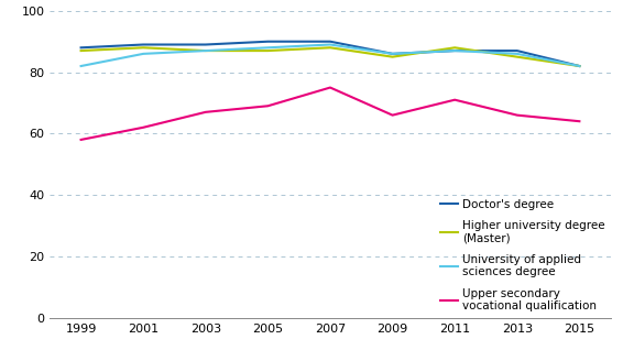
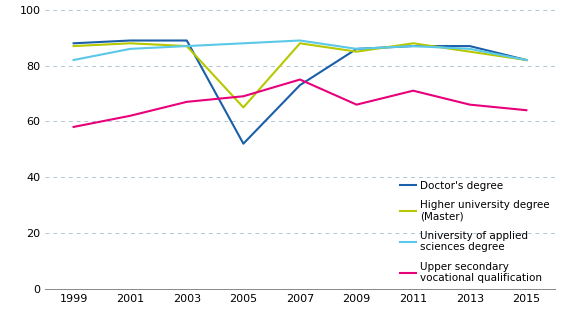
Doctor's degree/2005: 90 -> 52
Higher university degree (Master)/2005: 87 -> 65
Doctor's degree/2007: 90 -> 73
